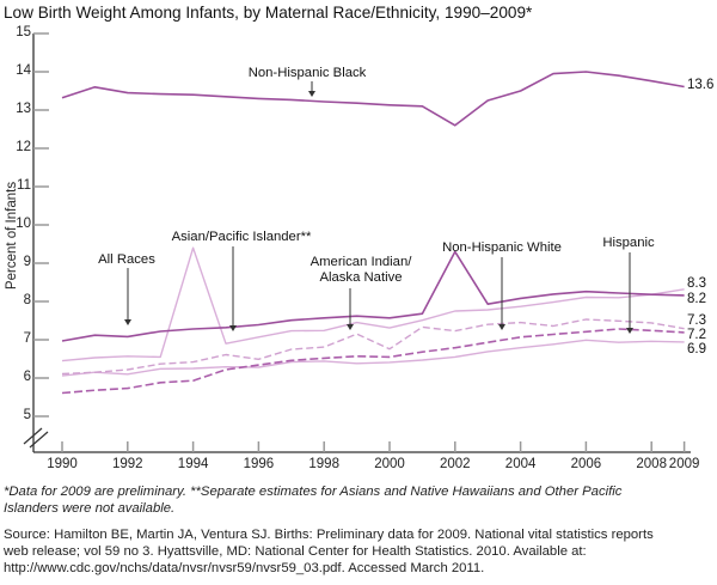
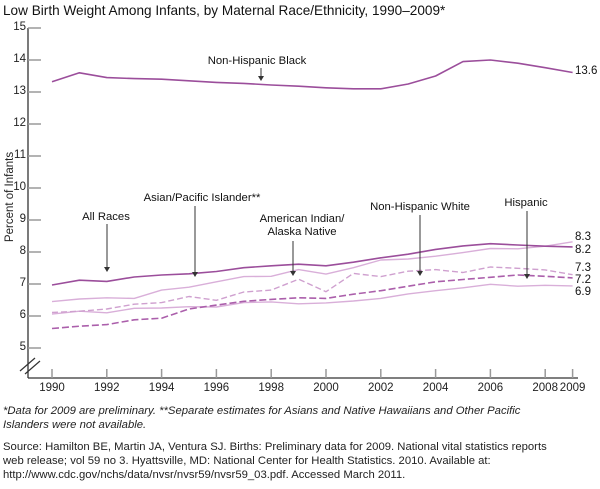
Asian/Pacific Islander**/1994: 9.4 -> 6.8
Non-Hispanic Black/2002: 12.6 -> 13.1
All Races/2002: 9.3 -> 7.8
